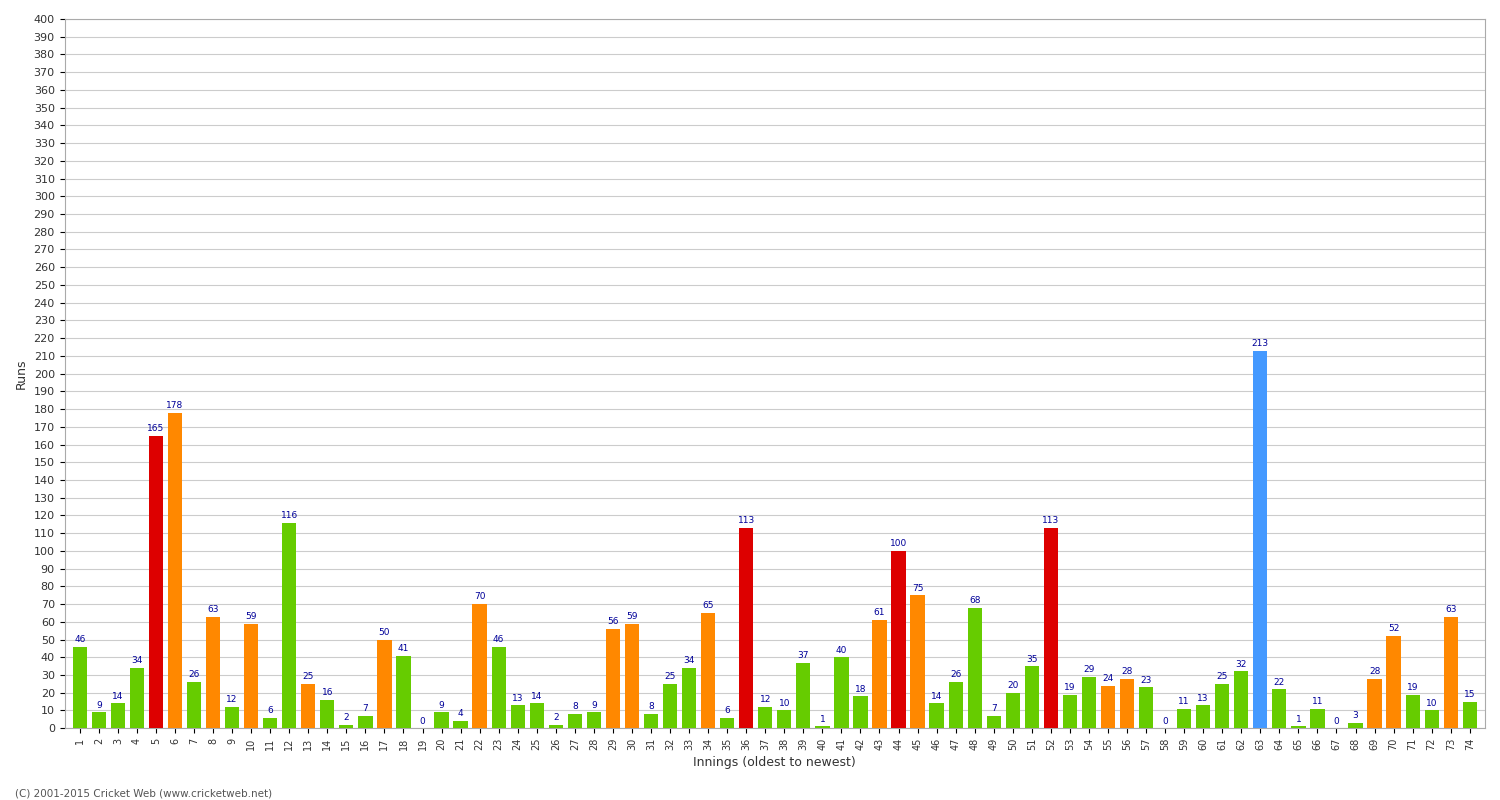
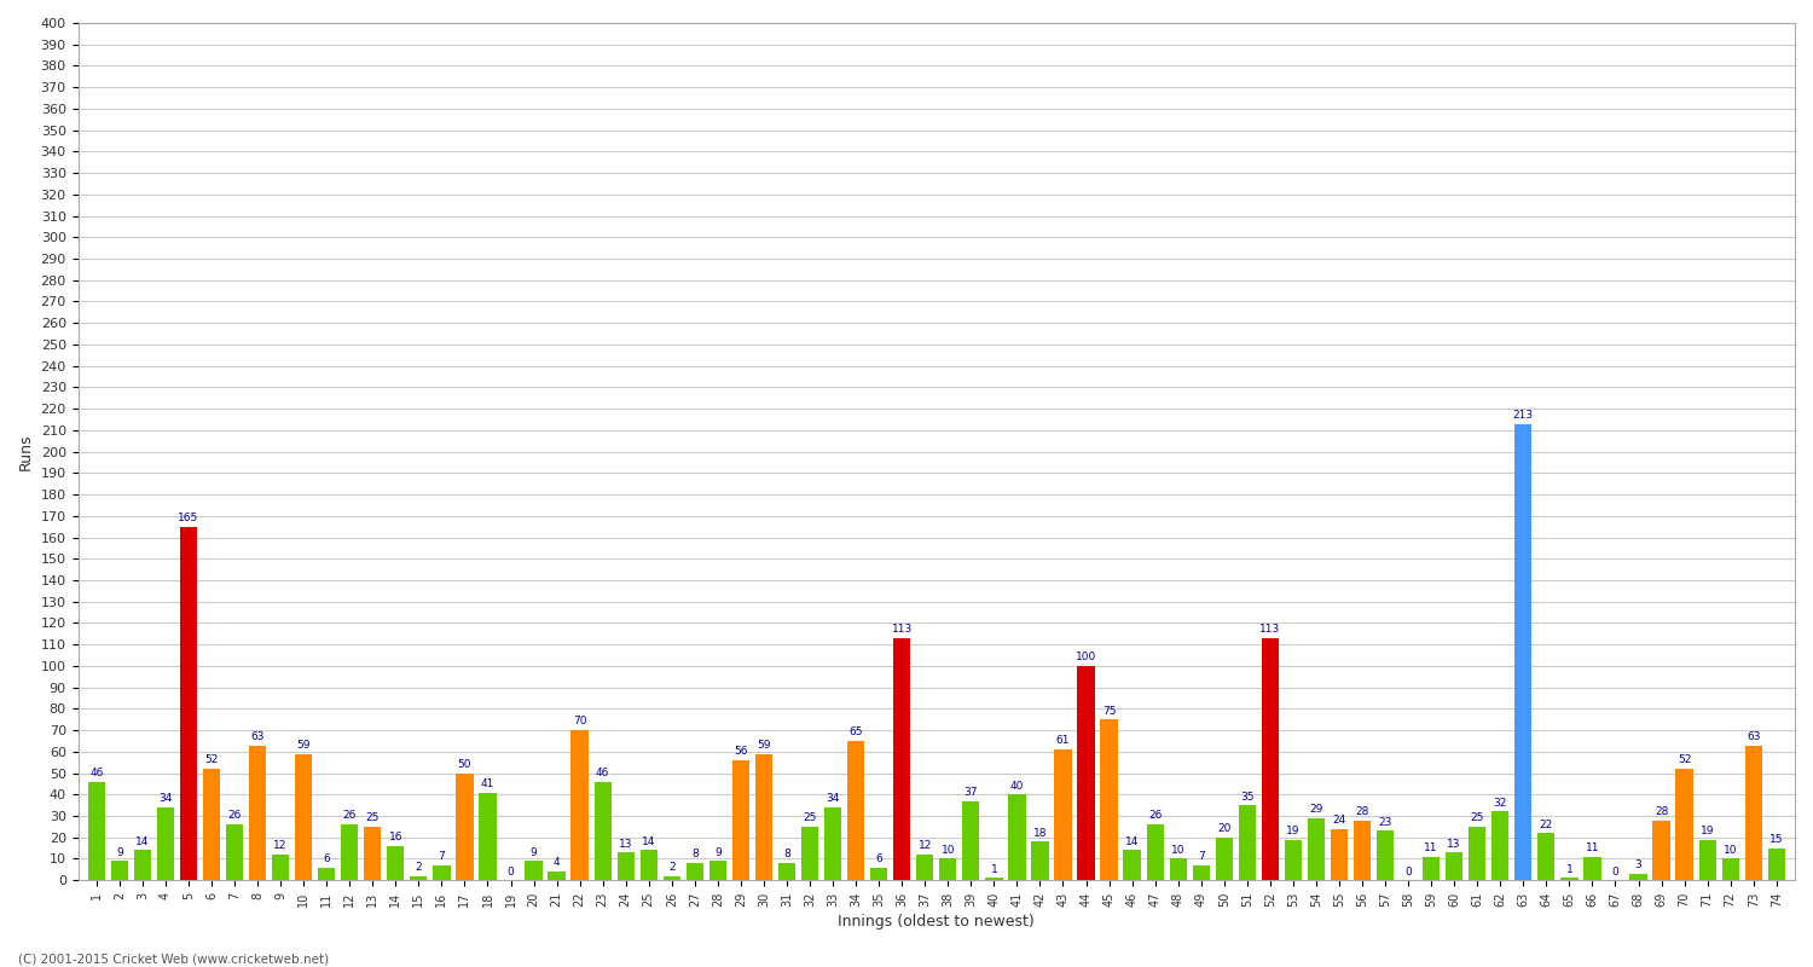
6: 178 -> 52
12: 116 -> 26
48: 68 -> 10
